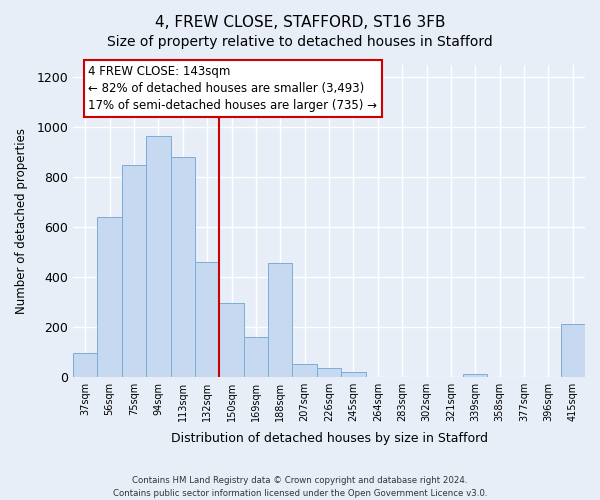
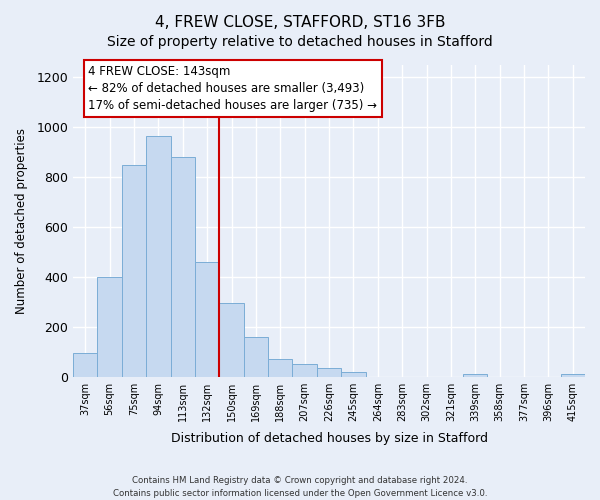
56sqm: 640 -> 400
188sqm: 455 -> 72
415sqm: 210 -> 10
